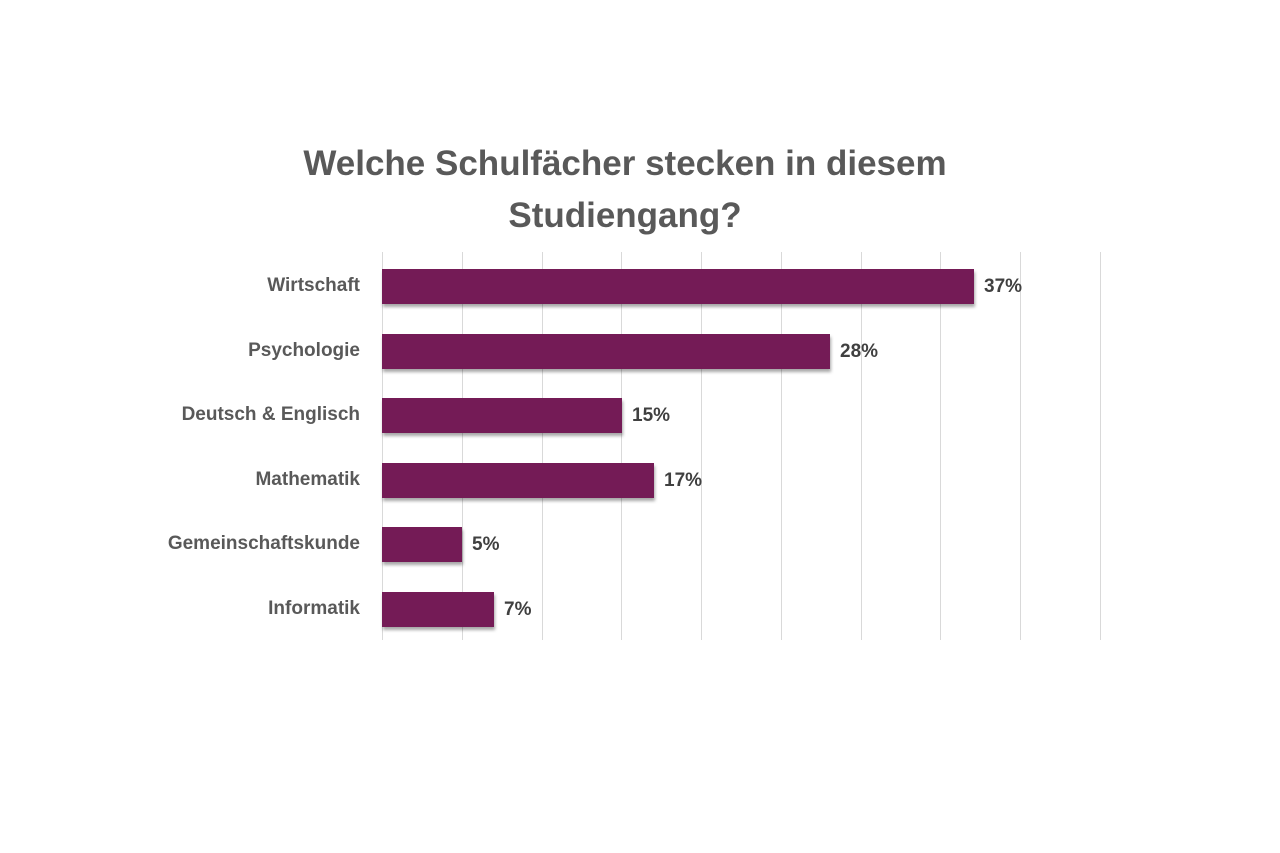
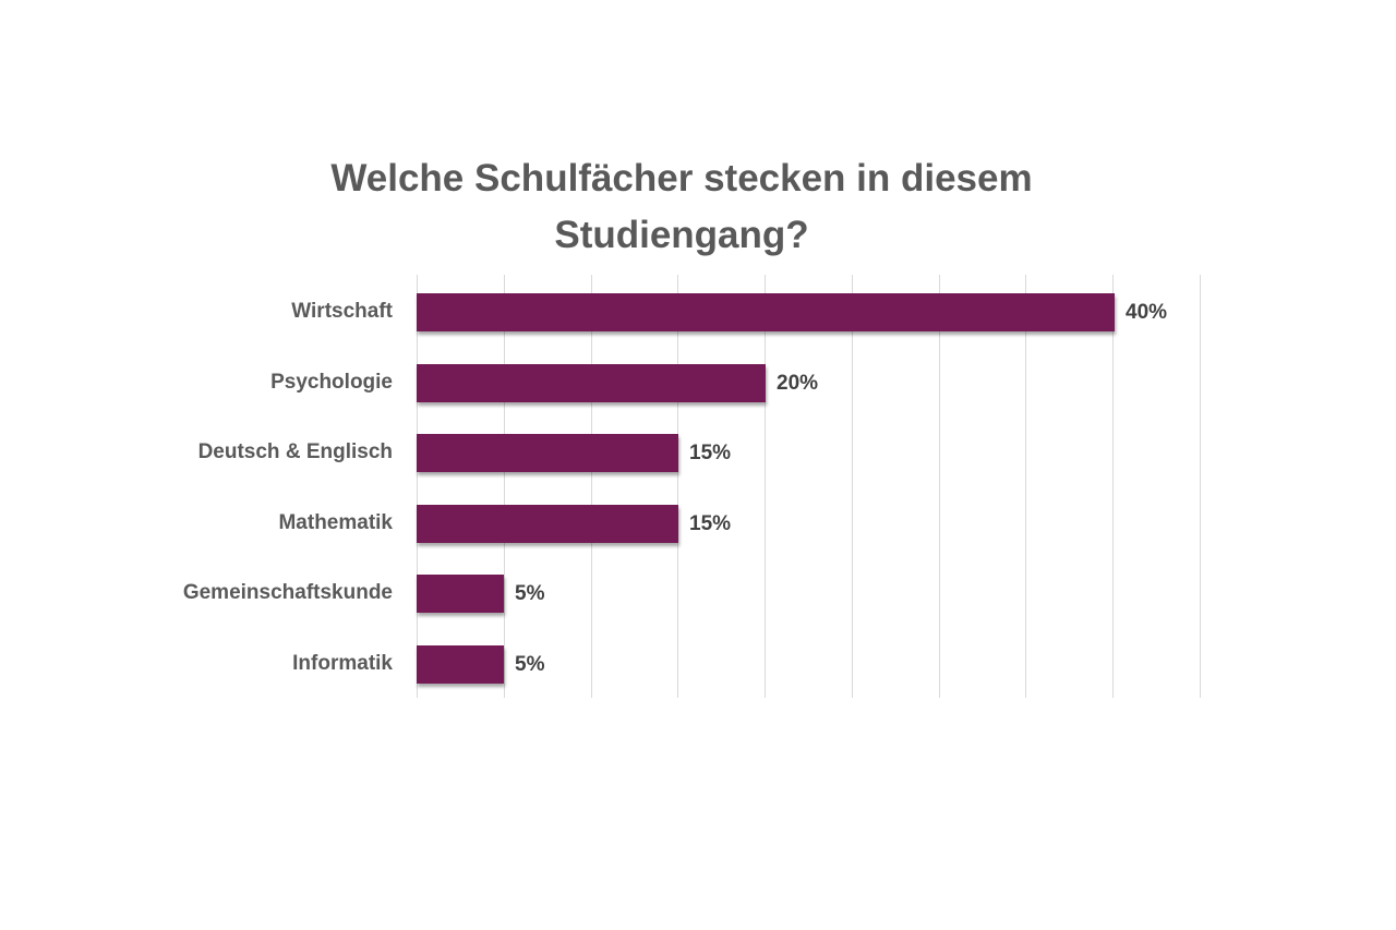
Wirtschaft: 37% -> 40%
Psychologie: 28% -> 20%
Mathematik: 17% -> 15%
Informatik: 7% -> 5%
